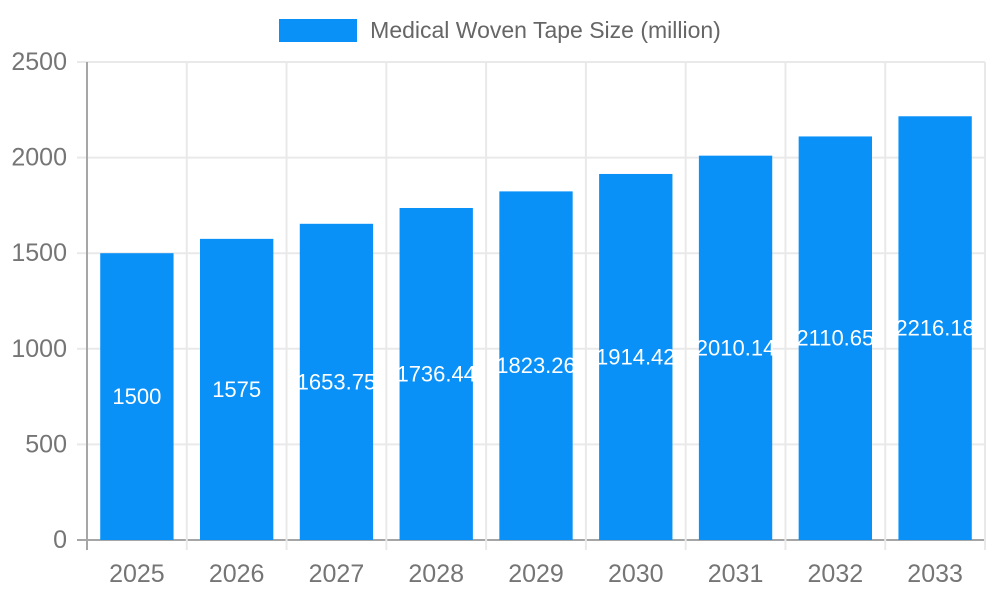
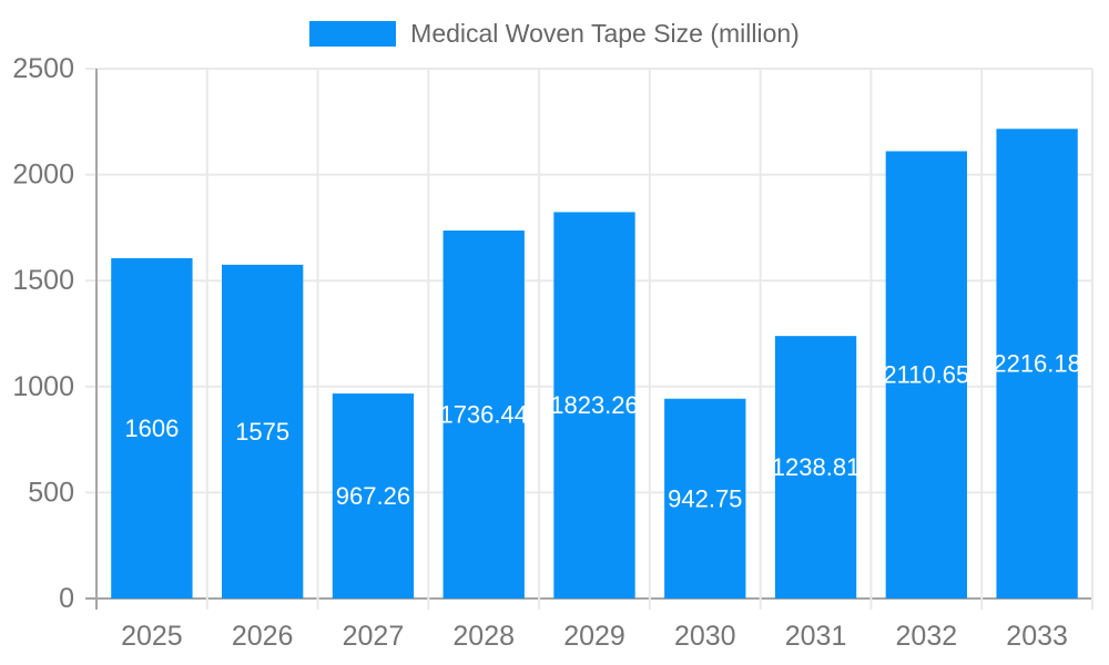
2025: 1500 -> 1606
2027: 1653.75 -> 967.26
2030: 1914.42 -> 942.75
2031: 2010.14 -> 1238.81
